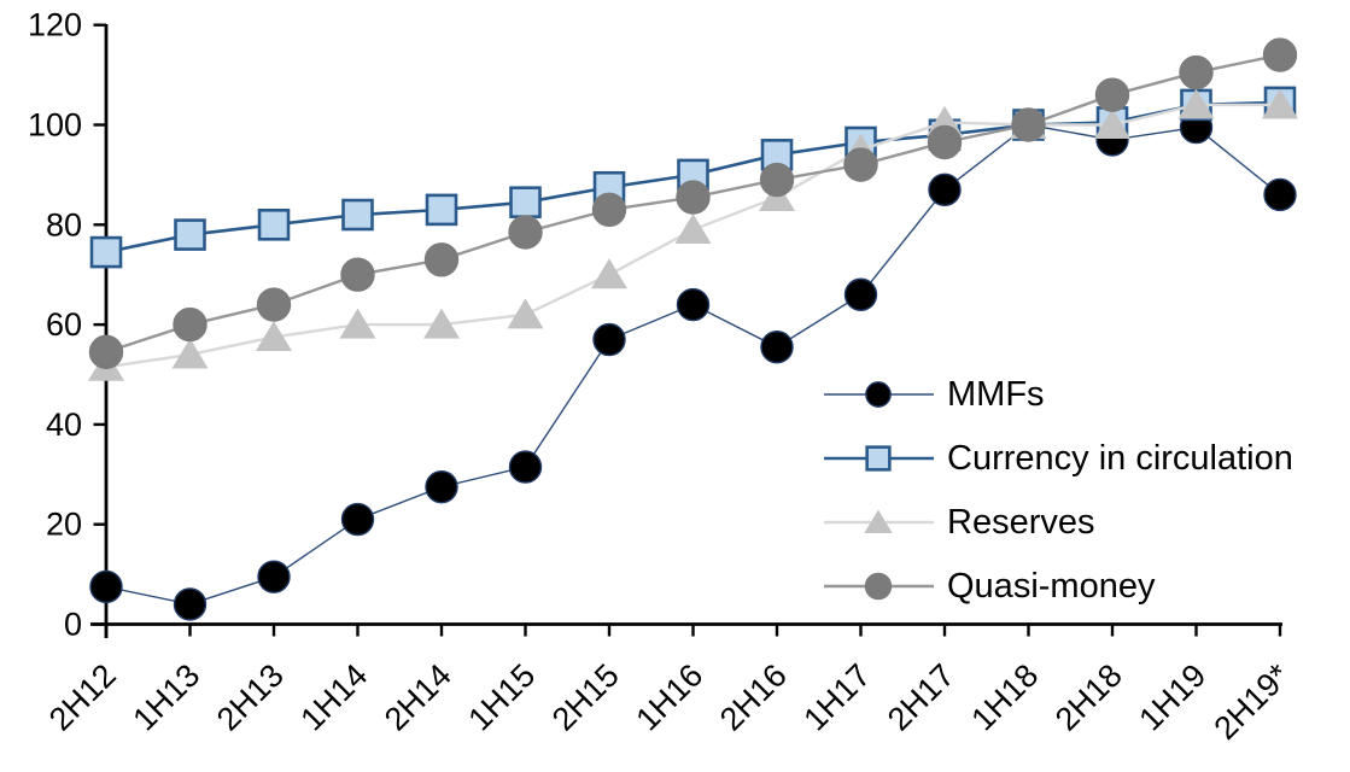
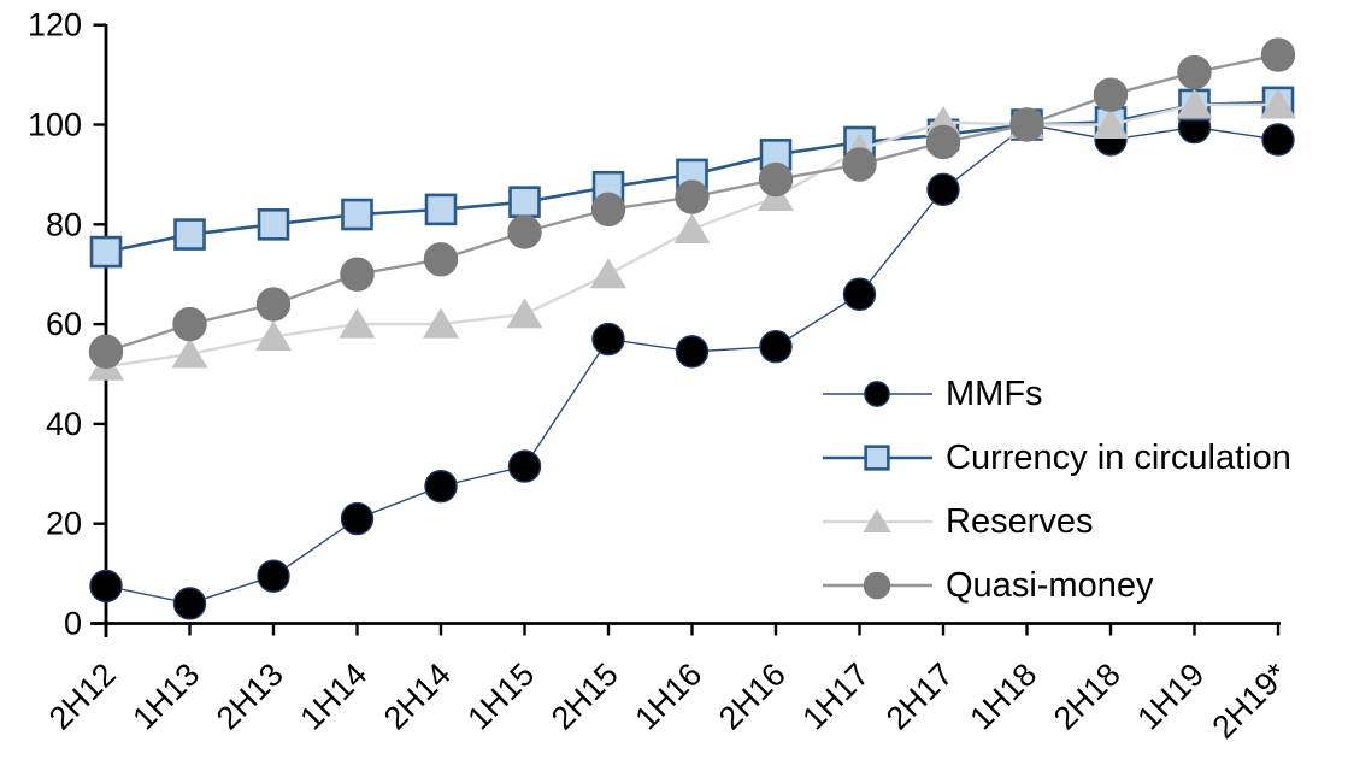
MMFs/1H16: 64 -> 54
MMFs/2H19*: 86 -> 97
